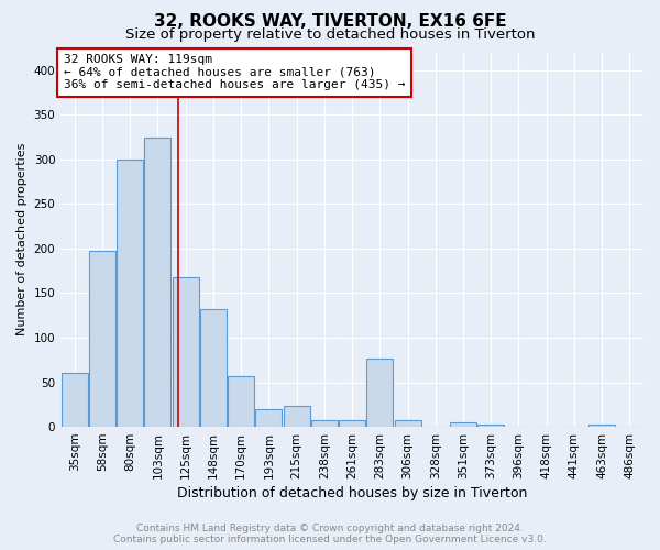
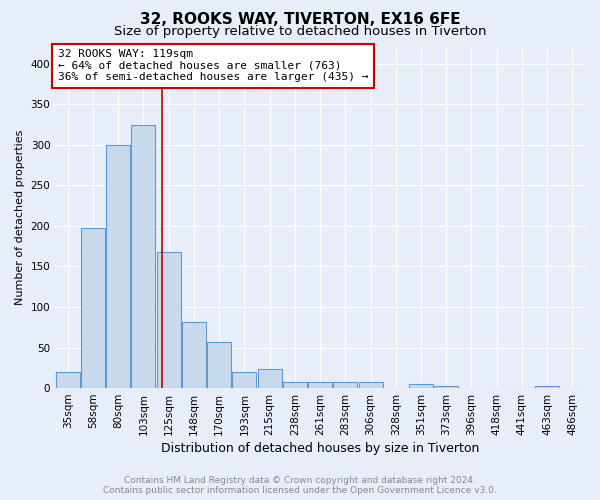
35sqm: 60 -> 20
148sqm: 132 -> 82
283sqm: 76 -> 7
